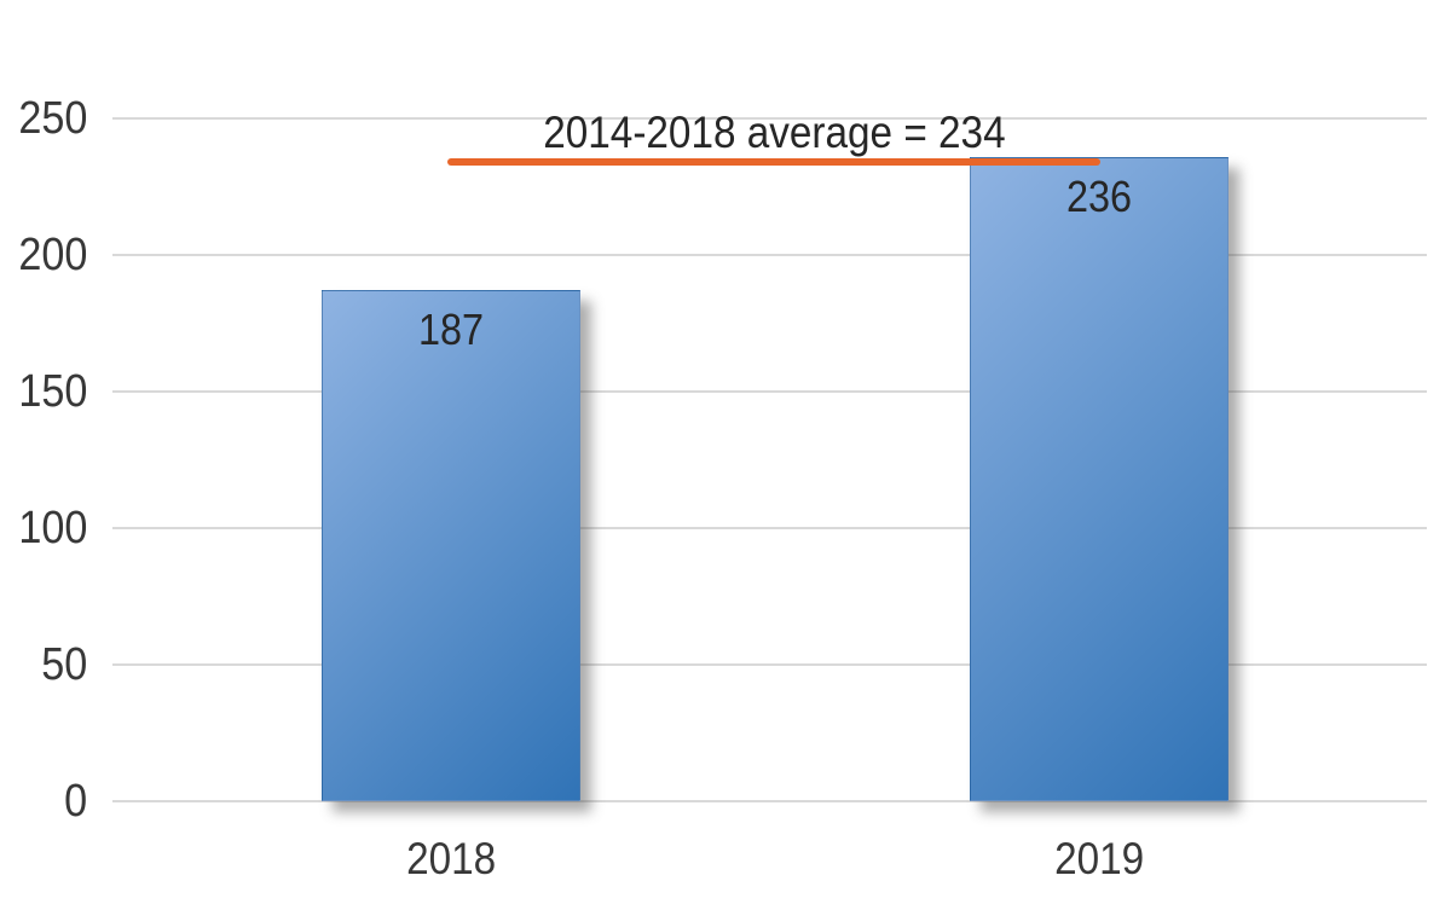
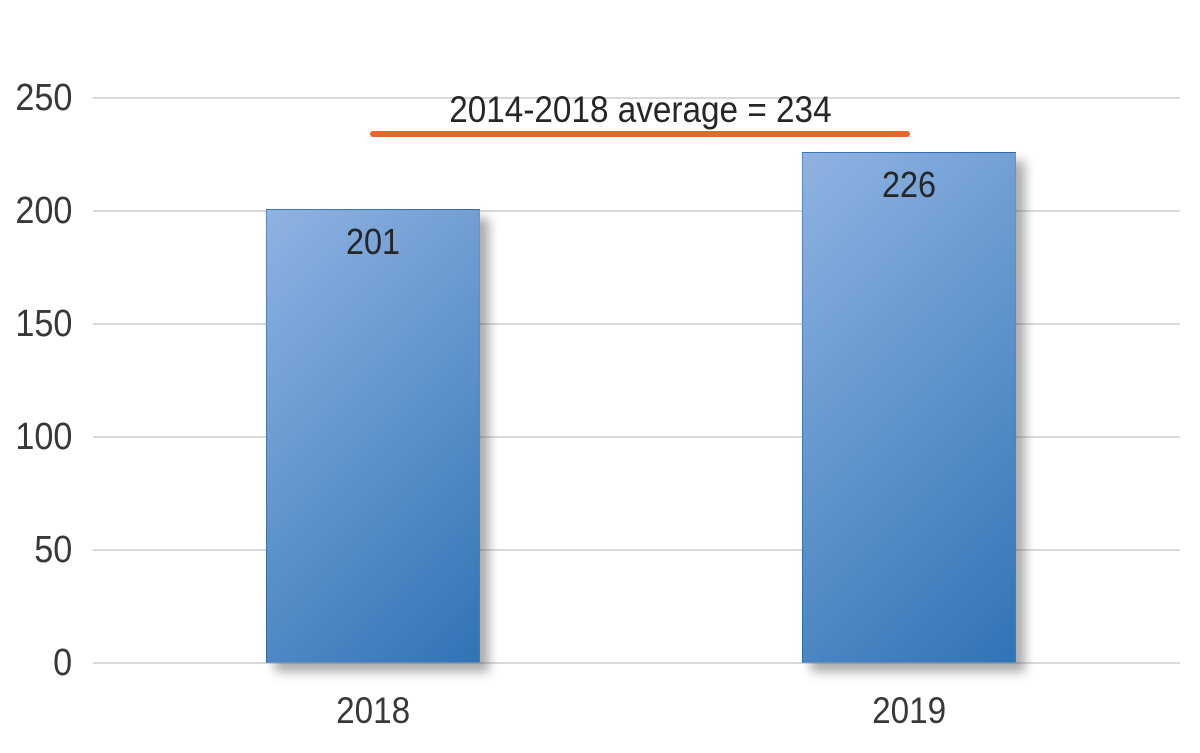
2018: 187 -> 201
2019: 236 -> 226
